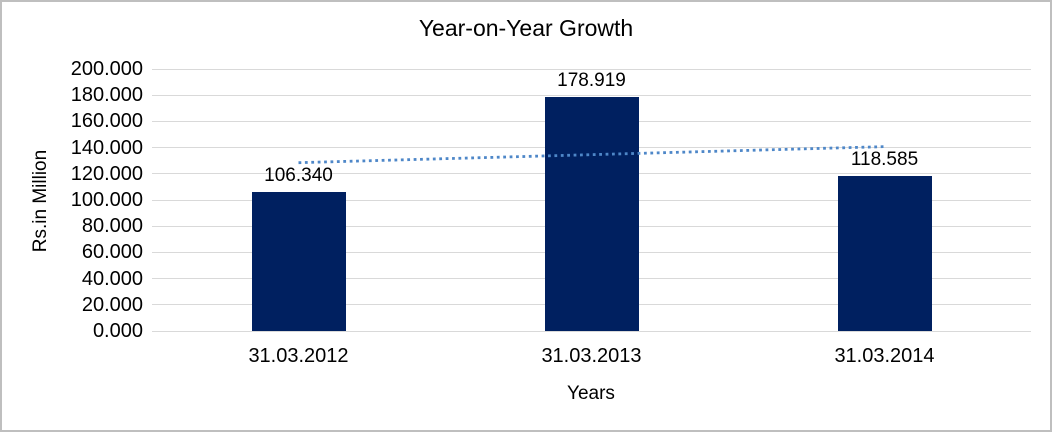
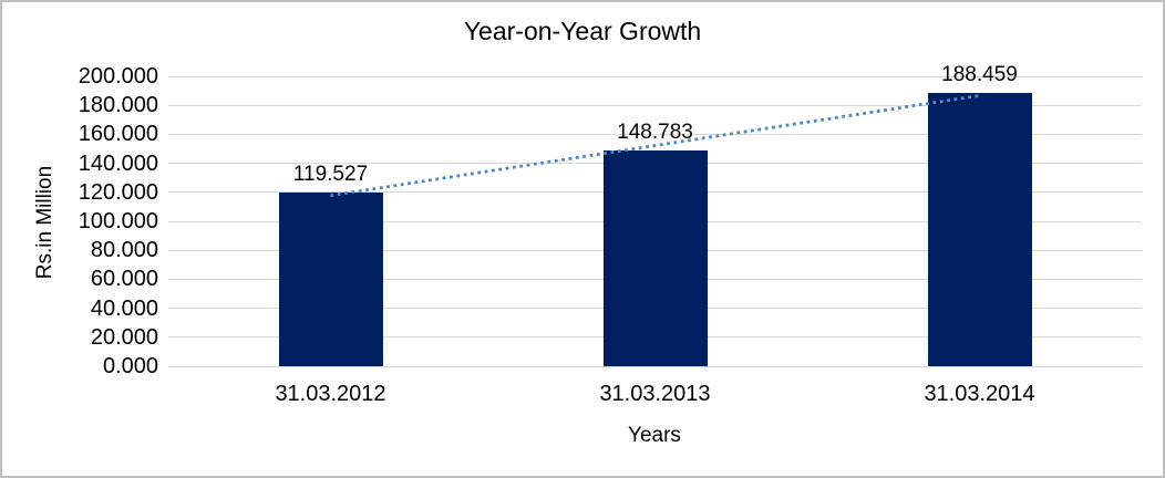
31.03.2012: 106.340 -> 119.527
31.03.2013: 178.919 -> 148.783
31.03.2014: 118.585 -> 188.459
